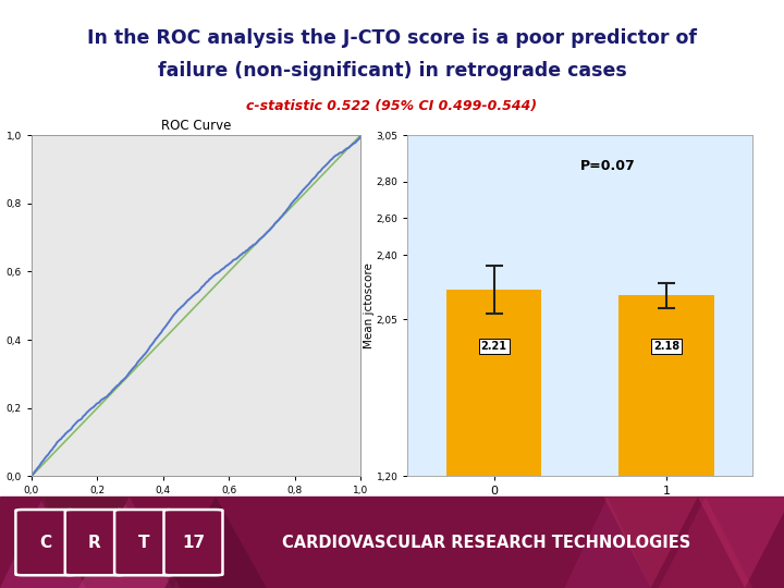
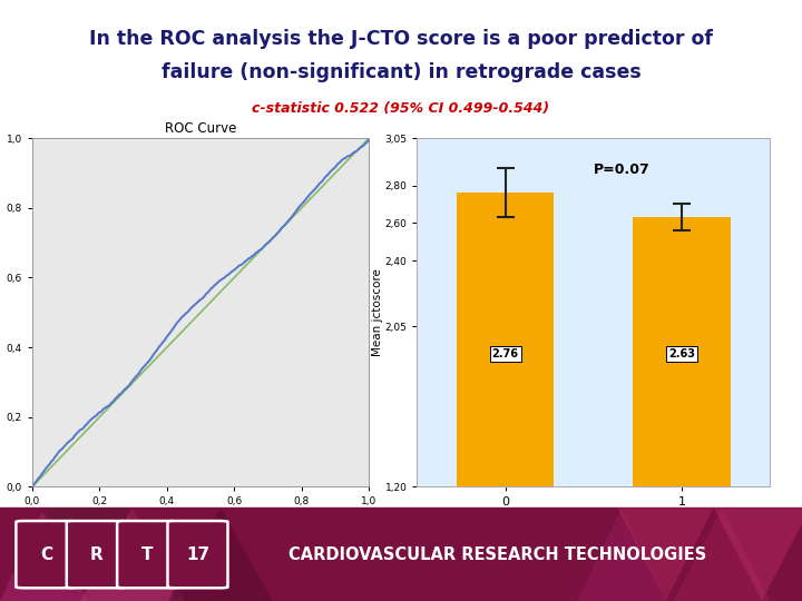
0: 2.21 -> 2.76
1: 2.18 -> 2.63
